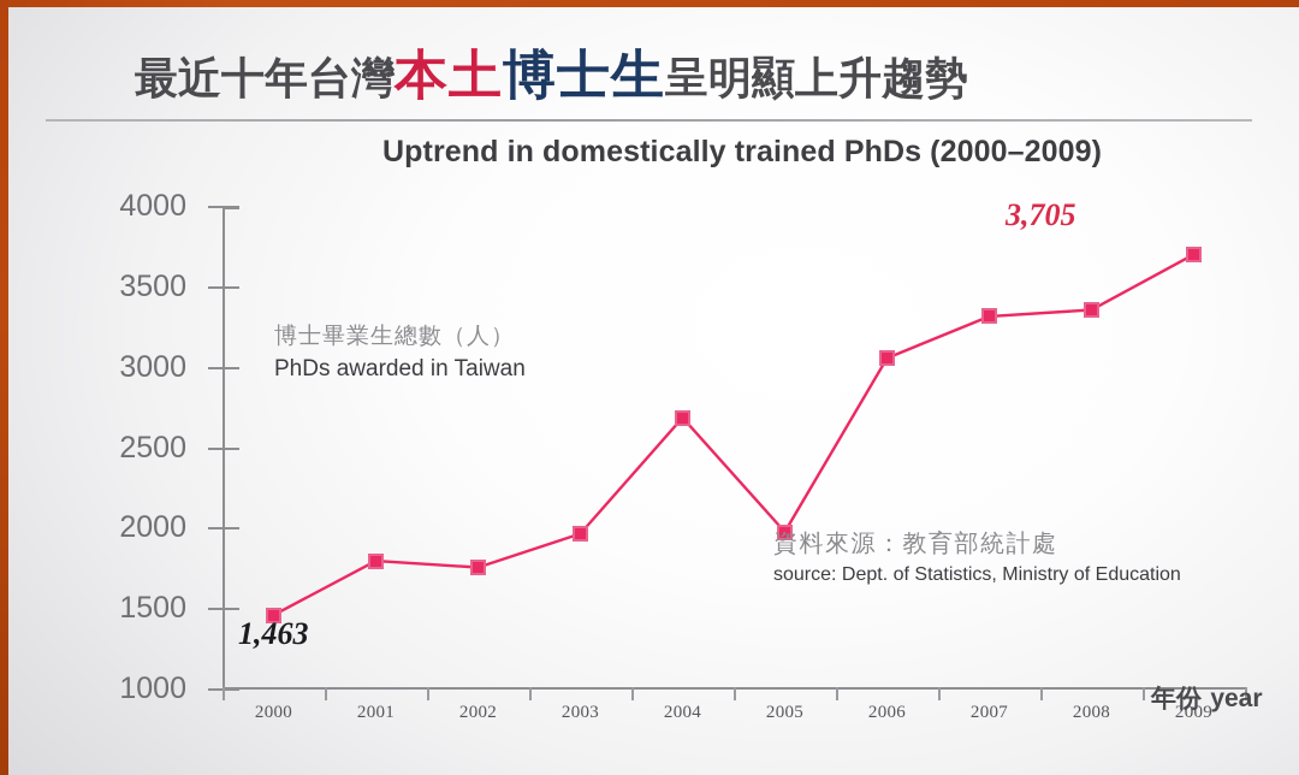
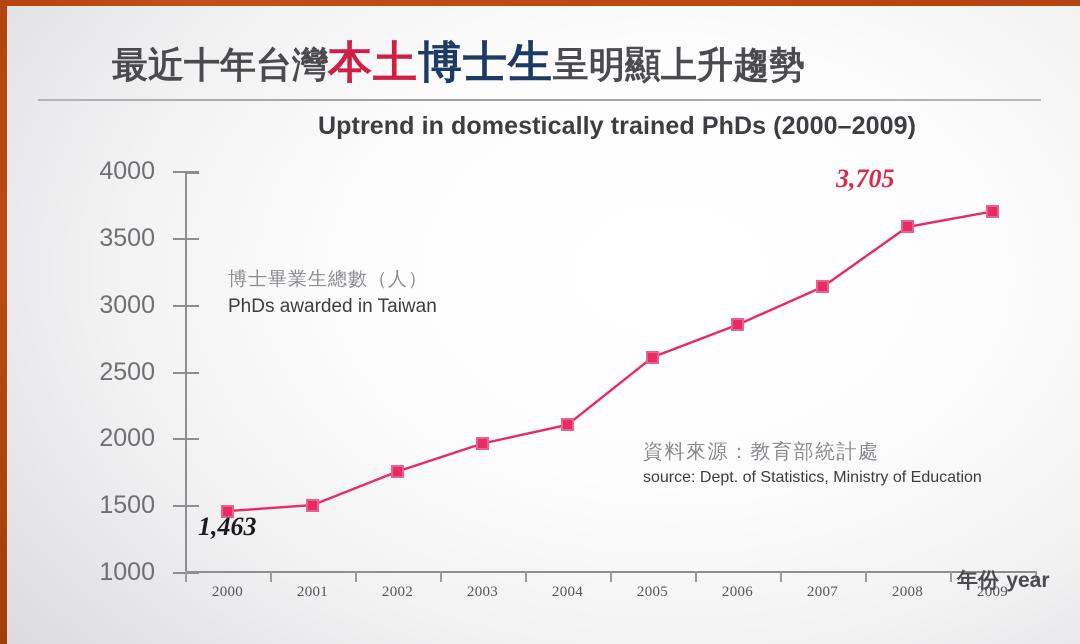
2001: 1800 -> 1510
2004: 2690 -> 2110
2005: 1980 -> 2610
2006: 3060 -> 2860
2007: 3320 -> 3140
2008: 3360 -> 3590
